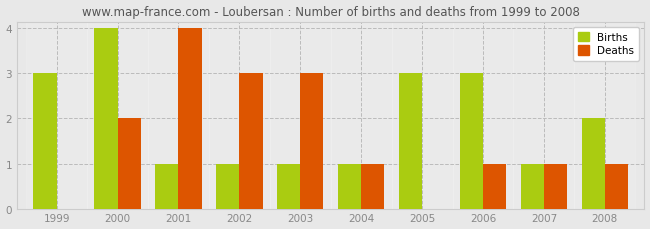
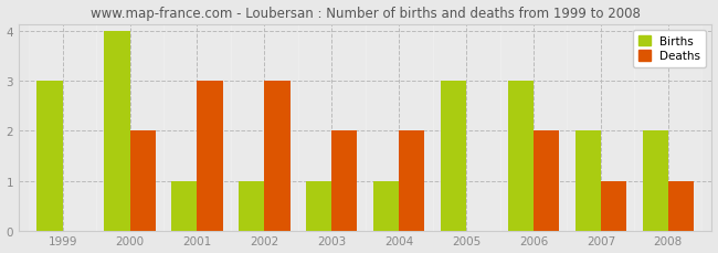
Deaths/2001: 4 -> 3
Deaths/2003: 3 -> 2
Deaths/2004: 1 -> 2
Deaths/2006: 1 -> 2
Births/2007: 1 -> 2
